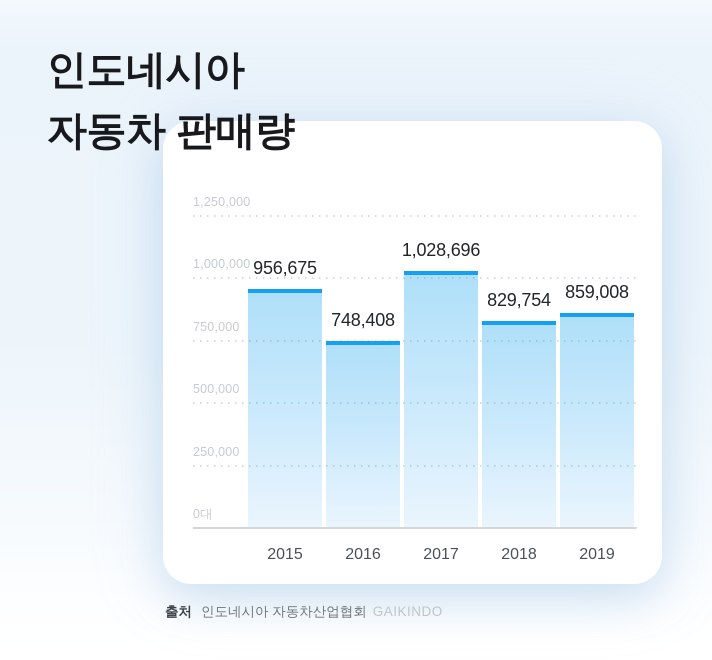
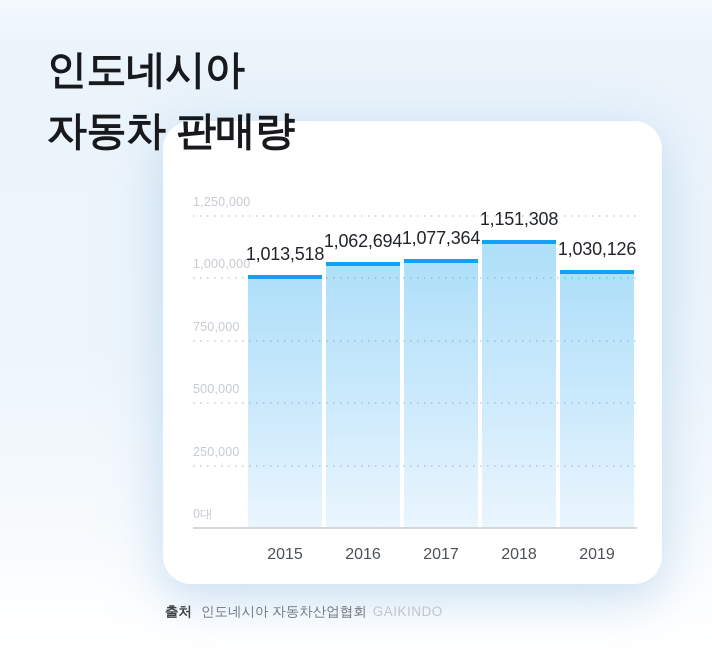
2015: 956,675 -> 1,013,518
2016: 748,408 -> 1,062,694
2017: 1,028,696 -> 1,077,364
2018: 829,754 -> 1,151,308
2019: 859,008 -> 1,030,126
